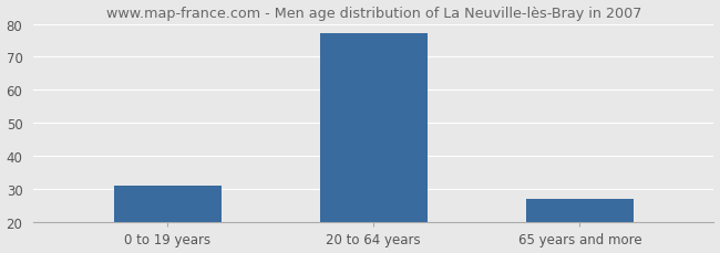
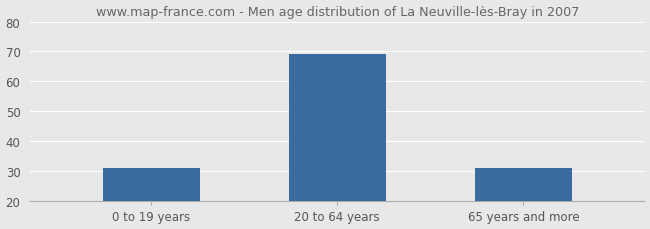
20 to 64 years: 77 -> 69
65 years and more: 27 -> 31
